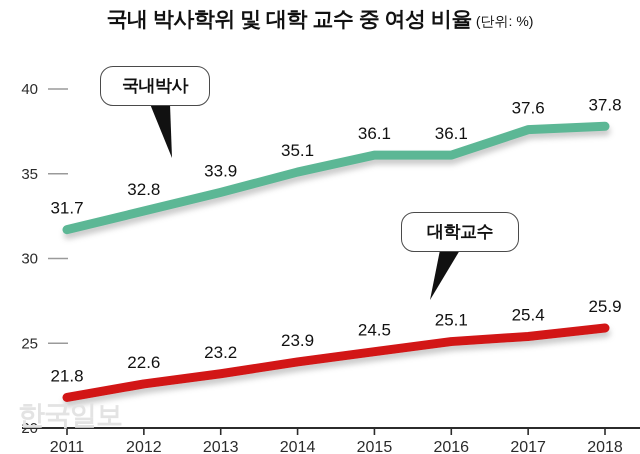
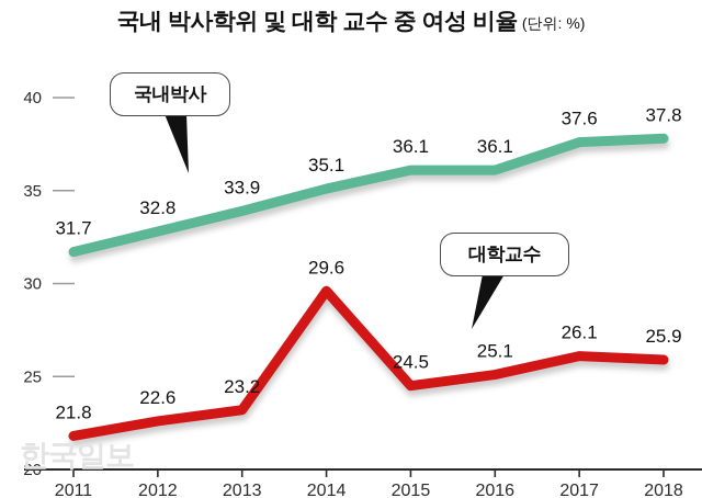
대학교수/2014: 23.9 -> 29.6
대학교수/2017: 25.4 -> 26.1
